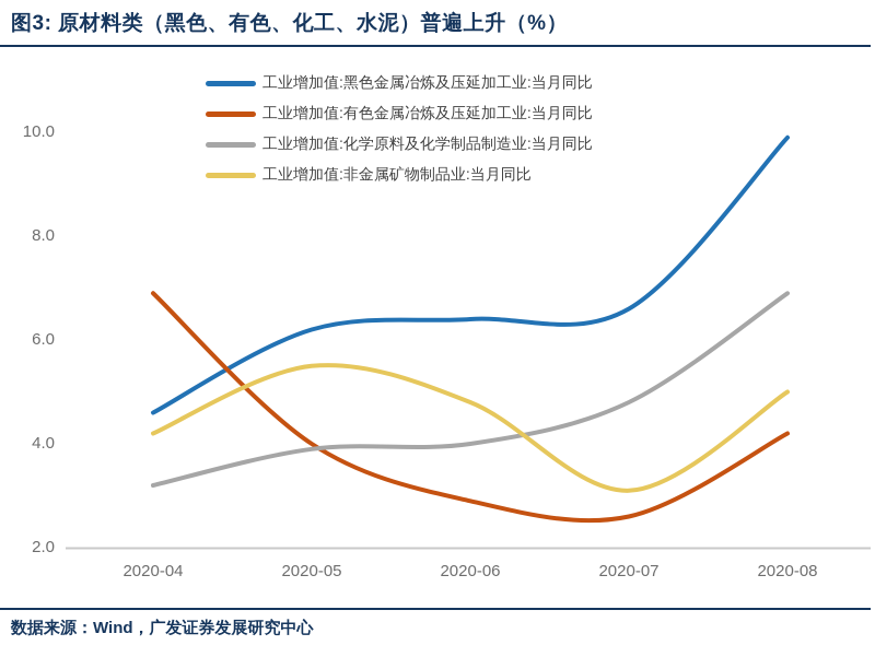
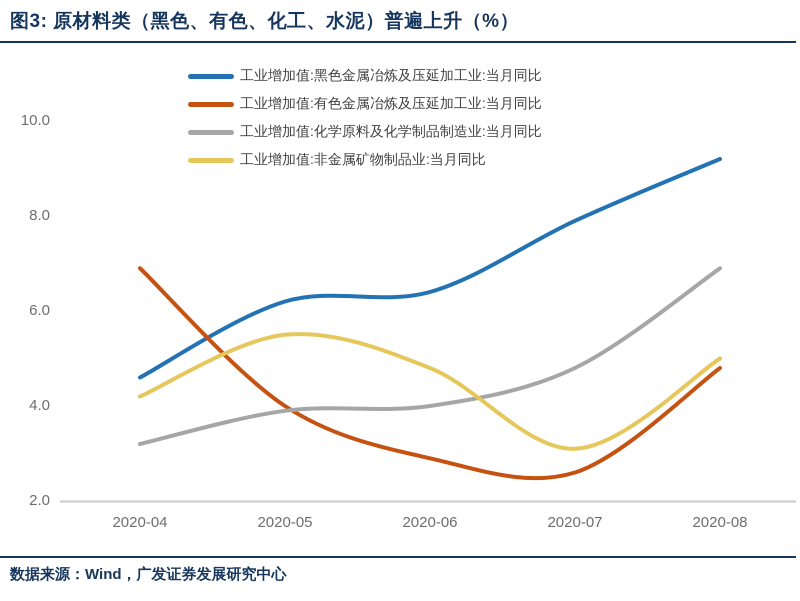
工业增加值:黑色金属冶炼及压延加工业:当月同比/2020-07: 6.6 -> 7.9
工业增加值:黑色金属冶炼及压延加工业:当月同比/2020-08: 9.9 -> 9.2
工业增加值:有色金属冶炼及压延加工业:当月同比/2020-08: 4.2 -> 4.8
